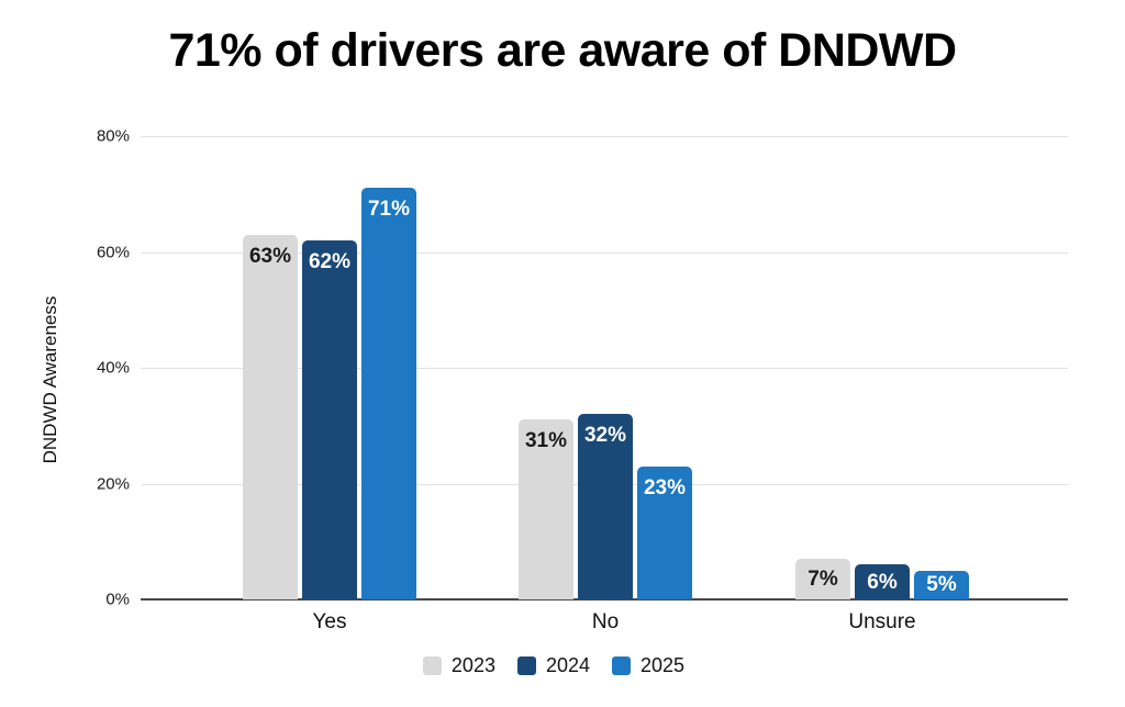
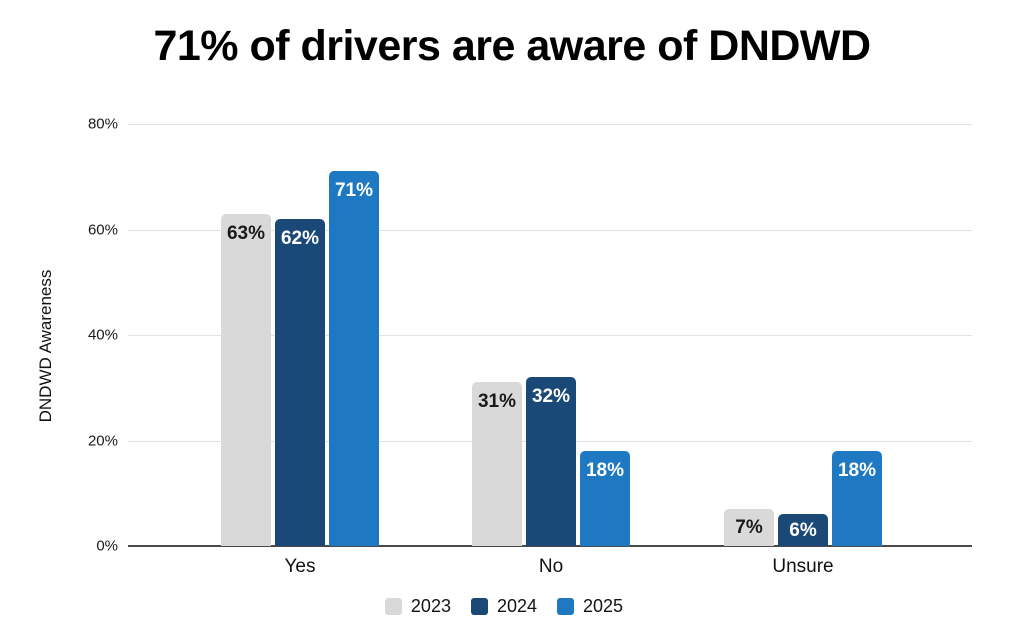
2025/No: 23% -> 18%
2025/Unsure: 5% -> 18%
